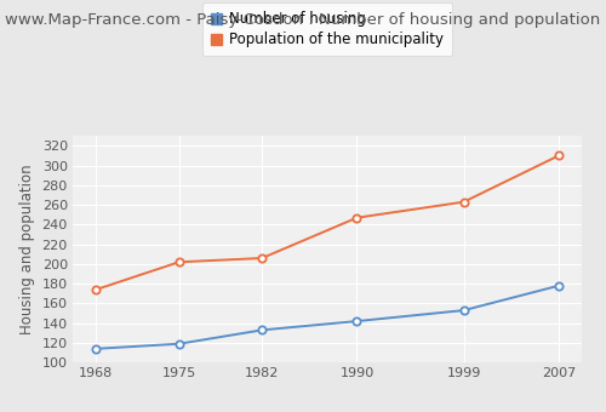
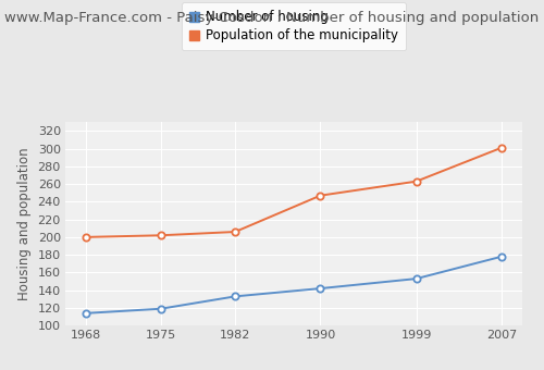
Population of the municipality/1968: 174 -> 200
Population of the municipality/2007: 310 -> 301
